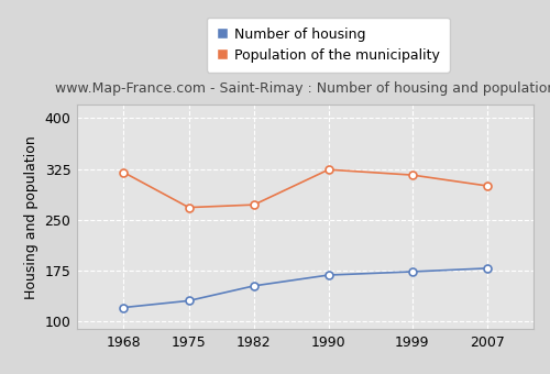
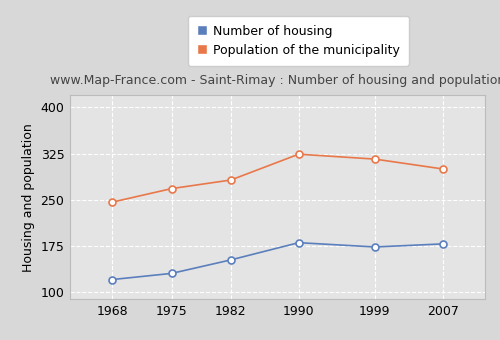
Population of the municipality/1968: 320 -> 246
Population of the municipality/1982: 272 -> 282
Number of housing/1990: 168 -> 180
